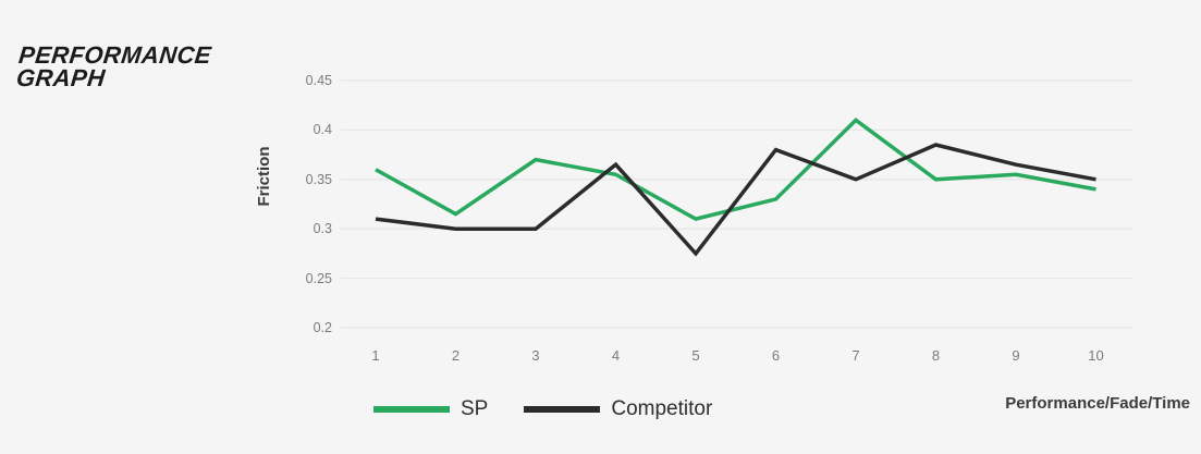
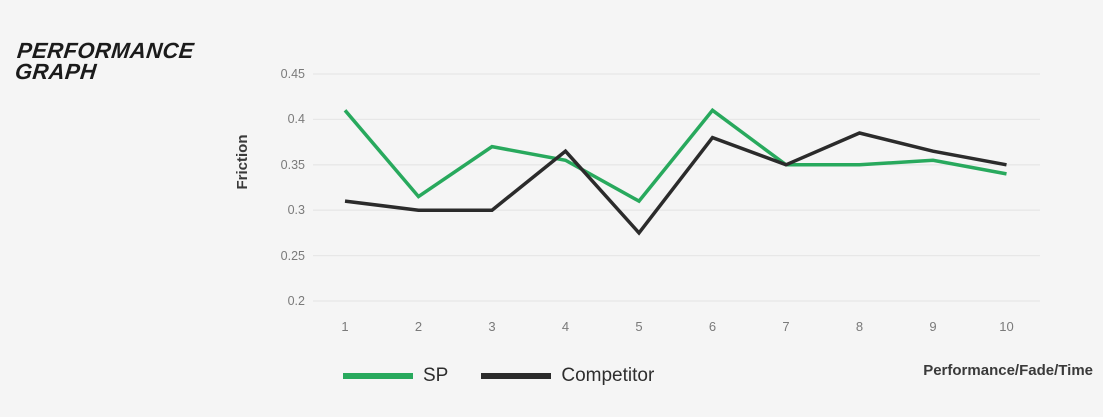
SP/1: 0.36 -> 0.41
SP/6: 0.33 -> 0.41
SP/7: 0.41 -> 0.35
